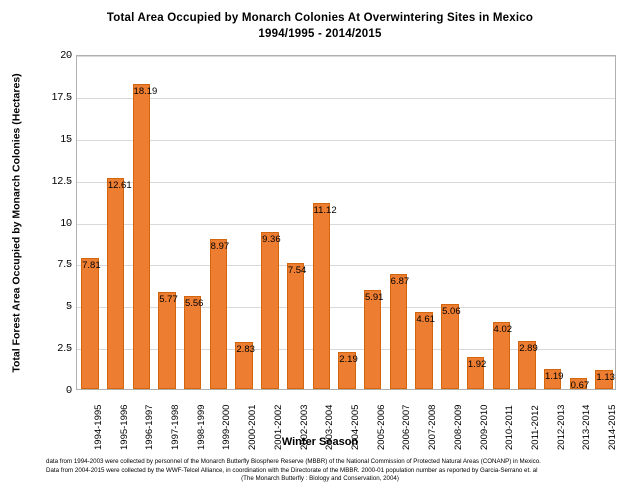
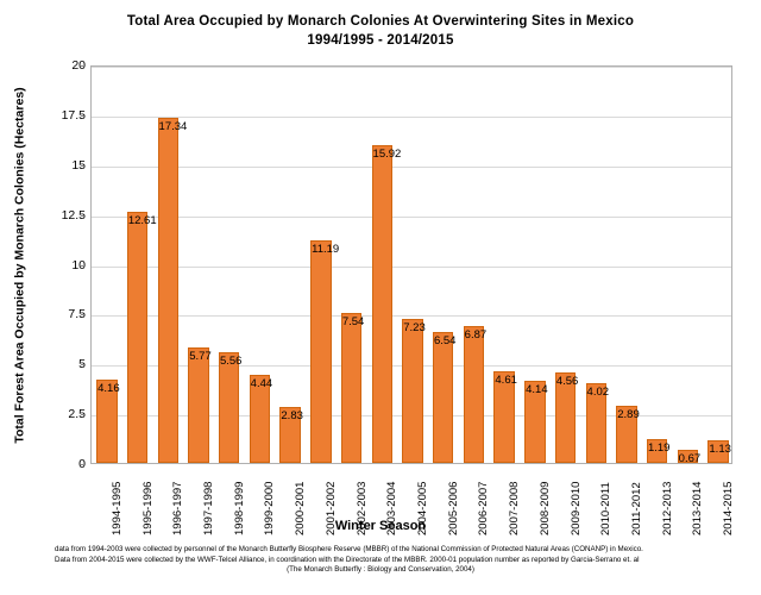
1994-1995: 7.81 -> 4.16
1996-1997: 18.19 -> 17.34
1999-2000: 8.97 -> 4.44
2001-2002: 9.36 -> 11.19
2003-2004: 11.12 -> 15.92
2004-2005: 2.19 -> 7.23
2005-2006: 5.91 -> 6.54
2008-2009: 5.06 -> 4.14
2009-2010: 1.92 -> 4.56
